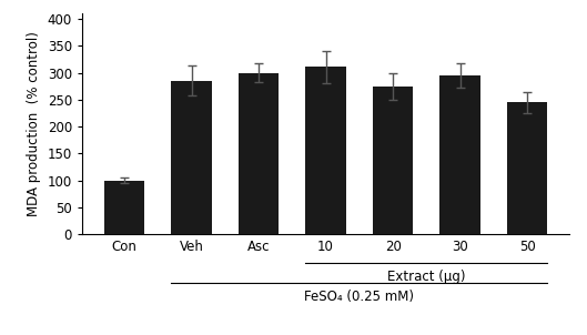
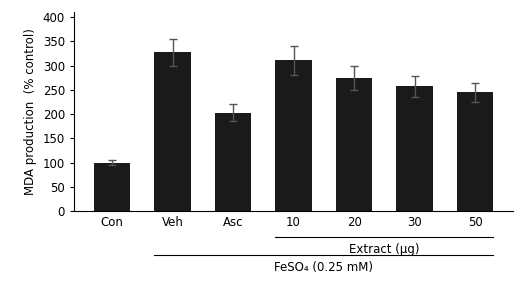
Veh: 285 -> 327
Asc: 300 -> 203
30: 295 -> 257
